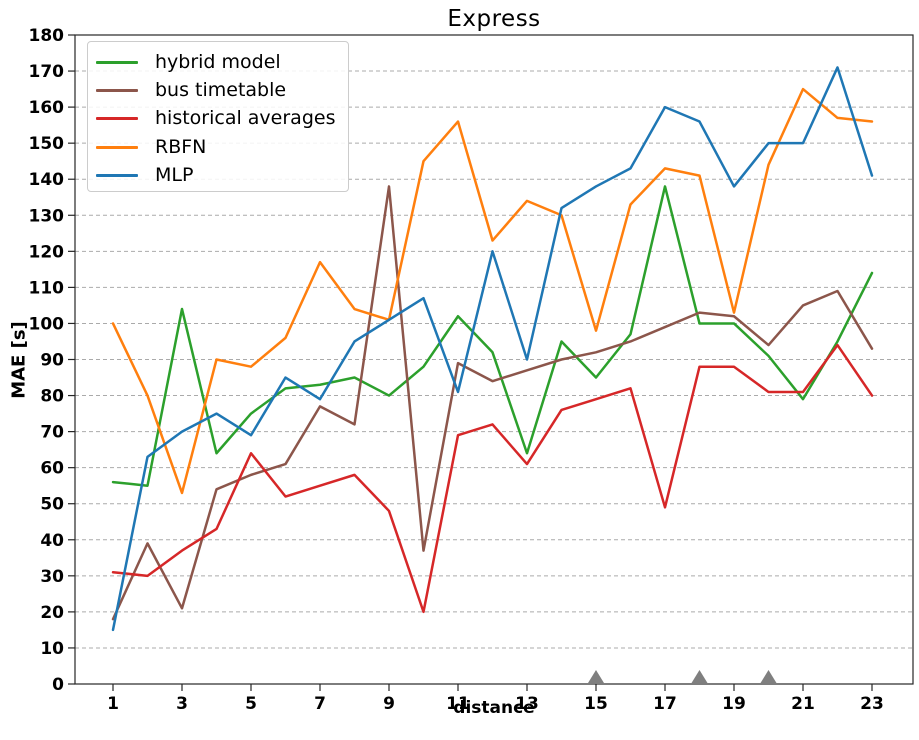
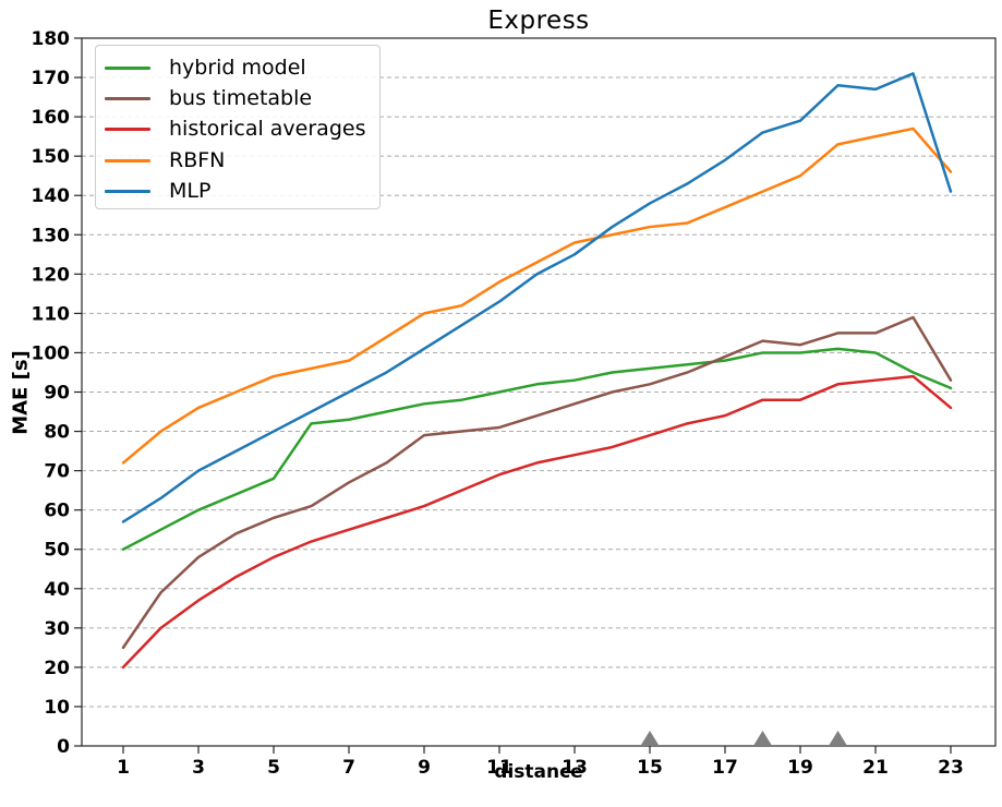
hybrid model/1: 56 -> 50
bus timetable/1: 18 -> 25
historical averages/1: 31 -> 20
RBFN/1: 100 -> 72
MLP/1: 15 -> 57
hybrid model/3: 104 -> 60
bus timetable/3: 21 -> 48
RBFN/3: 53 -> 86
hybrid model/5: 75 -> 68
historical averages/5: 64 -> 48
RBFN/5: 88 -> 94
MLP/5: 69 -> 80
bus timetable/7: 77 -> 67
RBFN/7: 117 -> 98
MLP/7: 79 -> 90
hybrid model/9: 80 -> 87
bus timetable/9: 138 -> 79
historical averages/9: 48 -> 61
RBFN/9: 101 -> 110
bus timetable/10: 37 -> 80
historical averages/10: 20 -> 65
RBFN/10: 145 -> 112
hybrid model/11: 102 -> 90
bus timetable/11: 89 -> 81
RBFN/11: 156 -> 118
MLP/11: 81 -> 113
hybrid model/13: 64 -> 93
historical averages/13: 61 -> 74
RBFN/13: 134 -> 128
MLP/13: 90 -> 125
hybrid model/15: 85 -> 96
RBFN/15: 98 -> 132
hybrid model/17: 138 -> 98
historical averages/17: 49 -> 84
RBFN/17: 143 -> 137
MLP/17: 160 -> 149
RBFN/19: 103 -> 145
MLP/19: 138 -> 159
hybrid model/20: 91 -> 101
bus timetable/20: 94 -> 105
historical averages/20: 81 -> 92
RBFN/20: 144 -> 153
MLP/20: 150 -> 168
hybrid model/21: 79 -> 100
historical averages/21: 81 -> 93
RBFN/21: 165 -> 155
MLP/21: 150 -> 167
hybrid model/23: 114 -> 91
historical averages/23: 80 -> 86
RBFN/23: 156 -> 146
